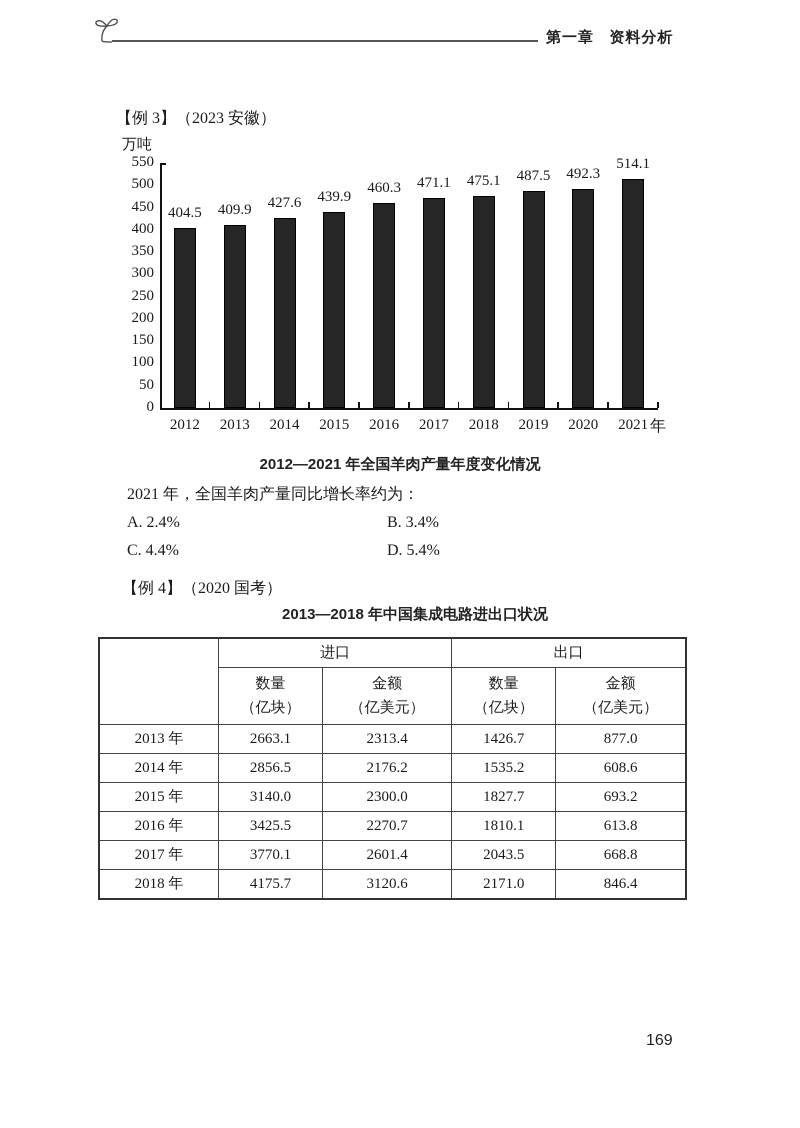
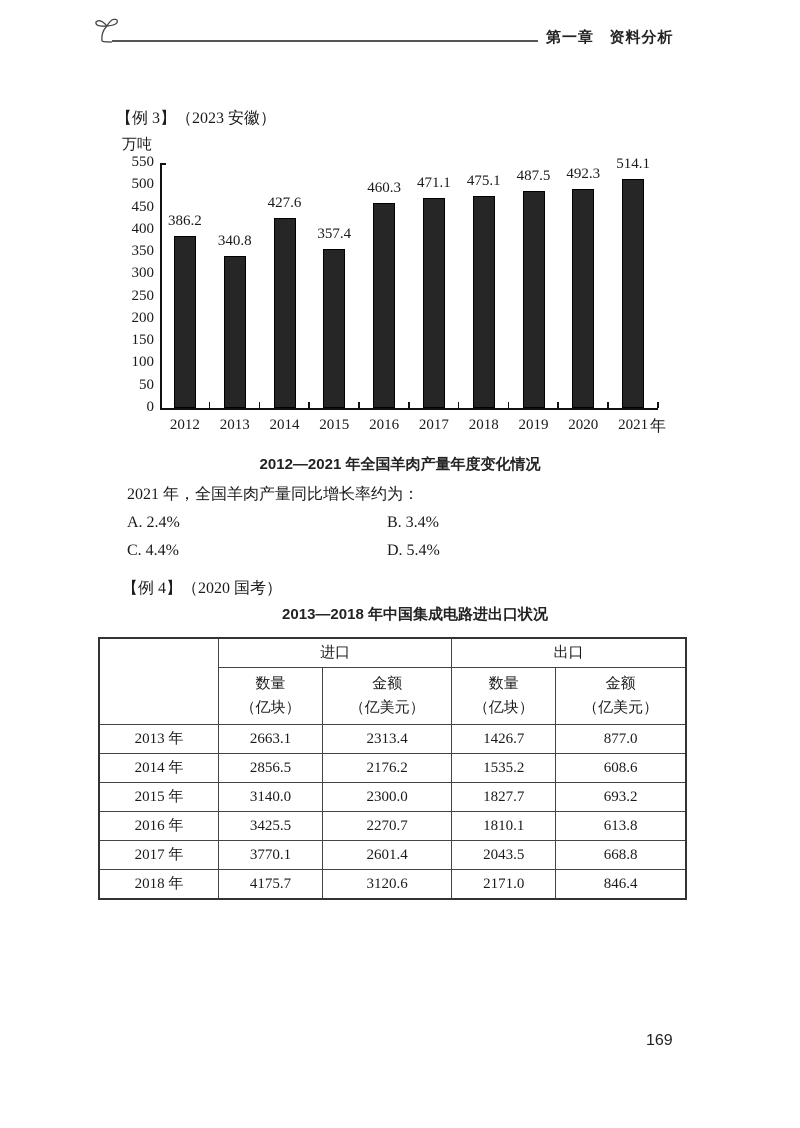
2012: 404.5 -> 386.2
2013: 409.9 -> 340.8
2015: 439.9 -> 357.4
